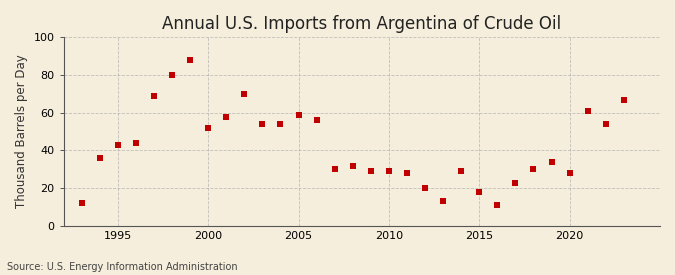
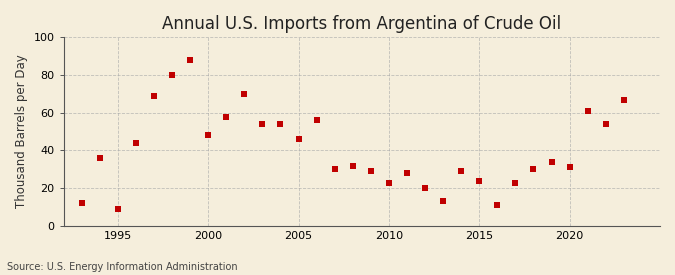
1995: 43 -> 9
2000: 52 -> 48
2005: 59 -> 46
2010: 29 -> 23
2015: 18 -> 24
2020: 28 -> 31
